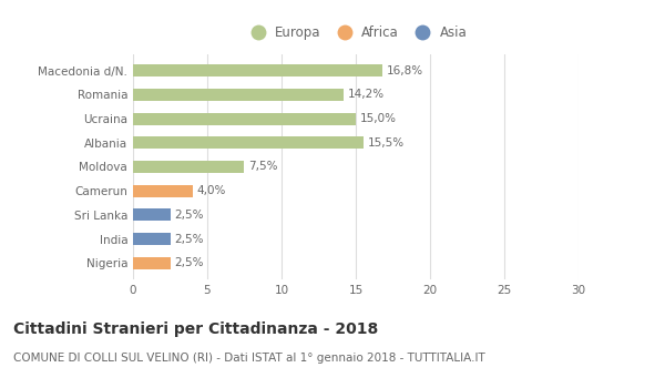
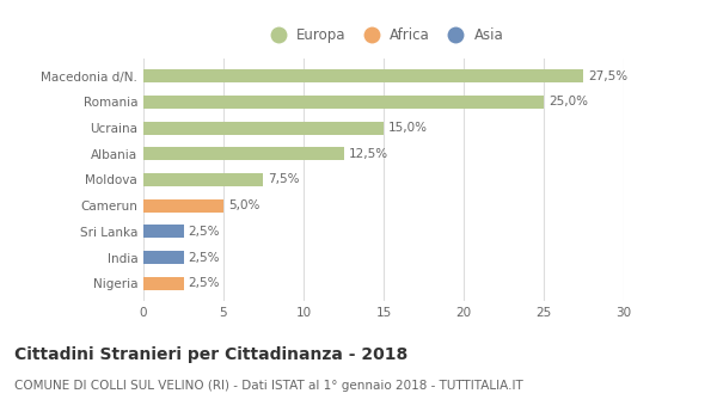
Macedonia d/N.: 16,8% -> 27,5%
Romania: 14,2% -> 25,0%
Albania: 15,5% -> 12,5%
Camerun: 4,0% -> 5,0%
